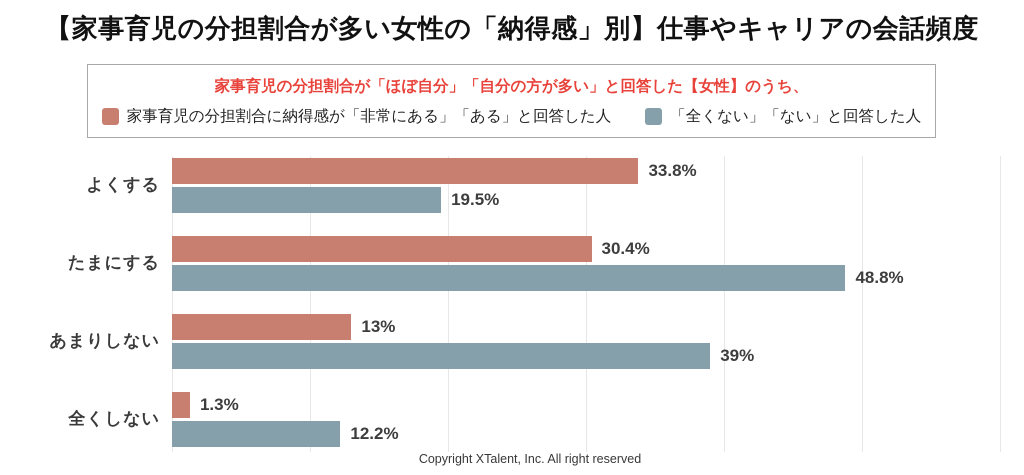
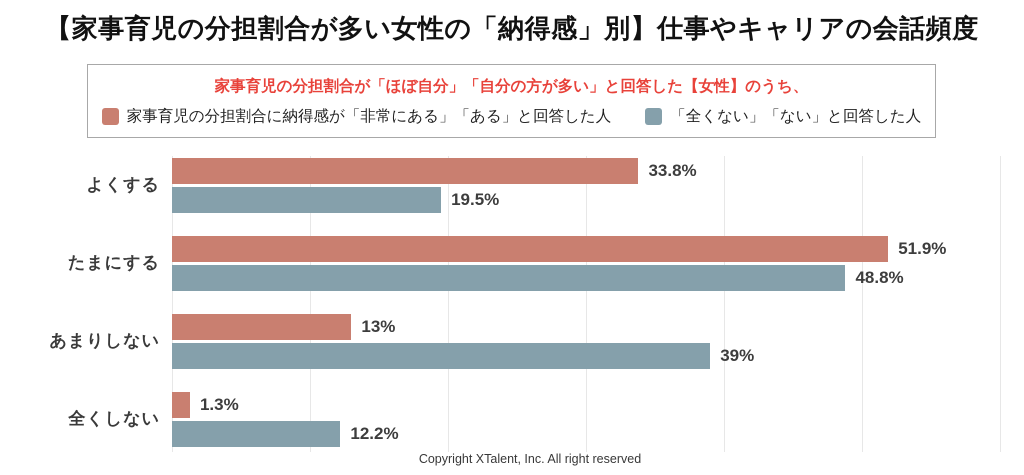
家事育児の分担割合に納得感が「非常にある」「ある」と回答した人/たまにする: 30.4% -> 51.9%
